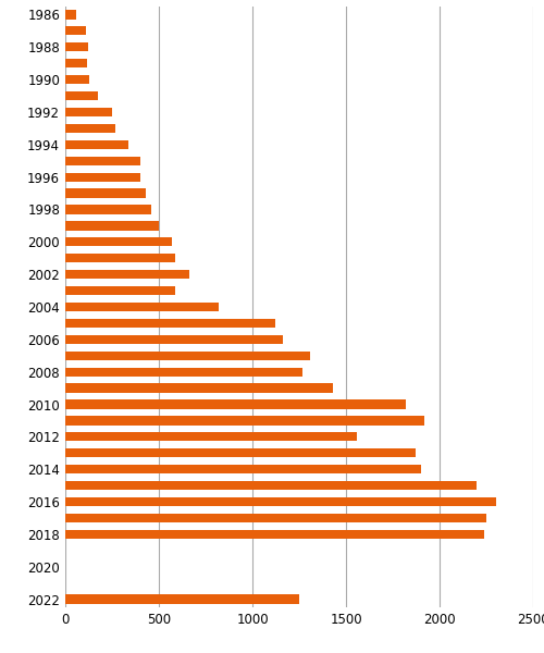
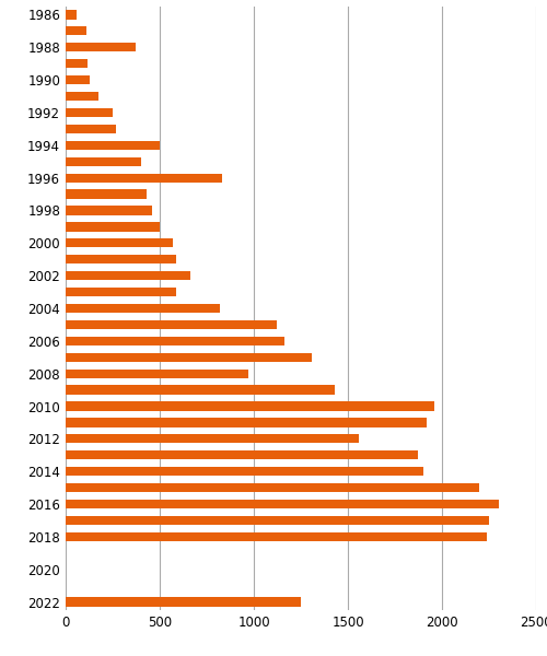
1988: 120 -> 370
1994: 340 -> 500
1996: 400 -> 830
2008: 1270 -> 970
2010: 1820 -> 1960
